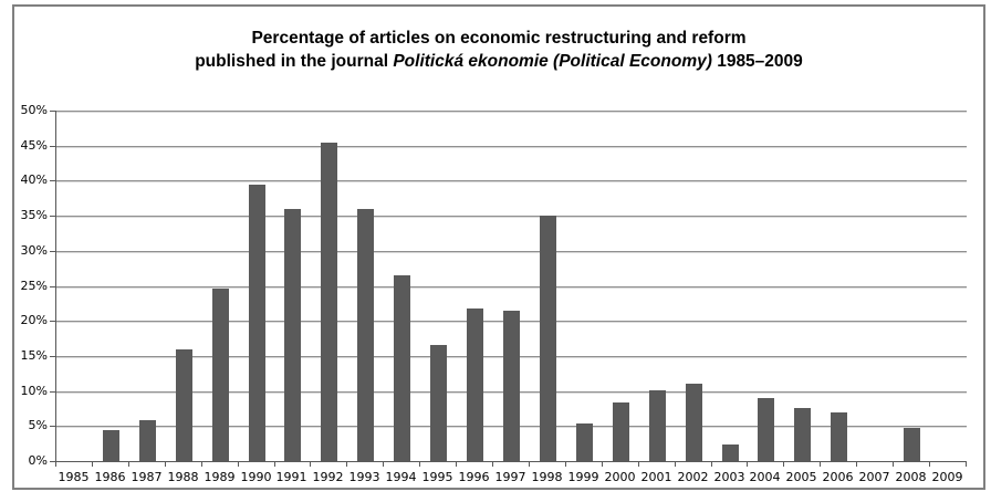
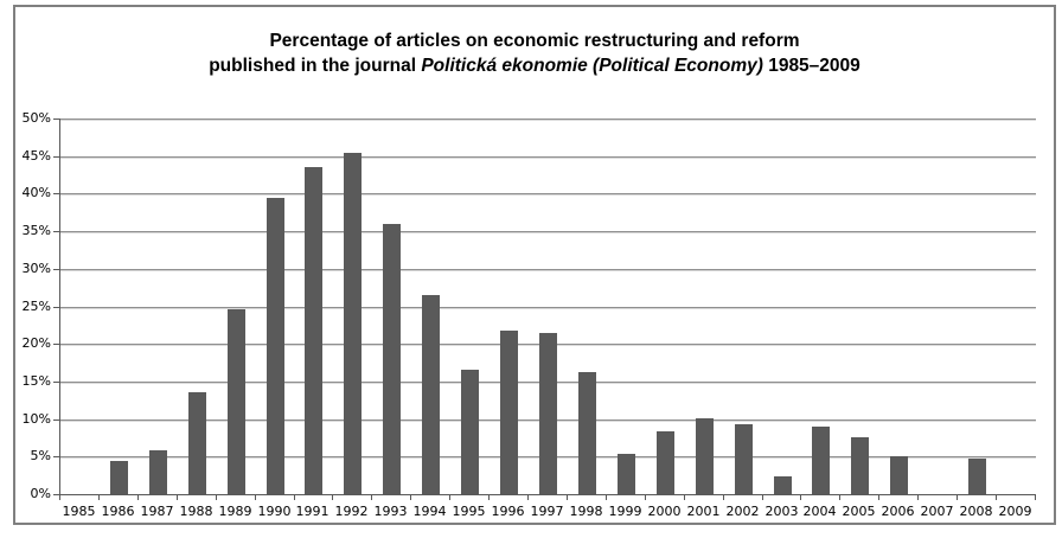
1988: 16% -> 14%
1991: 36% -> 44%
1998: 35% -> 16%
2002: 11% -> 9%
2006: 7% -> 5%
